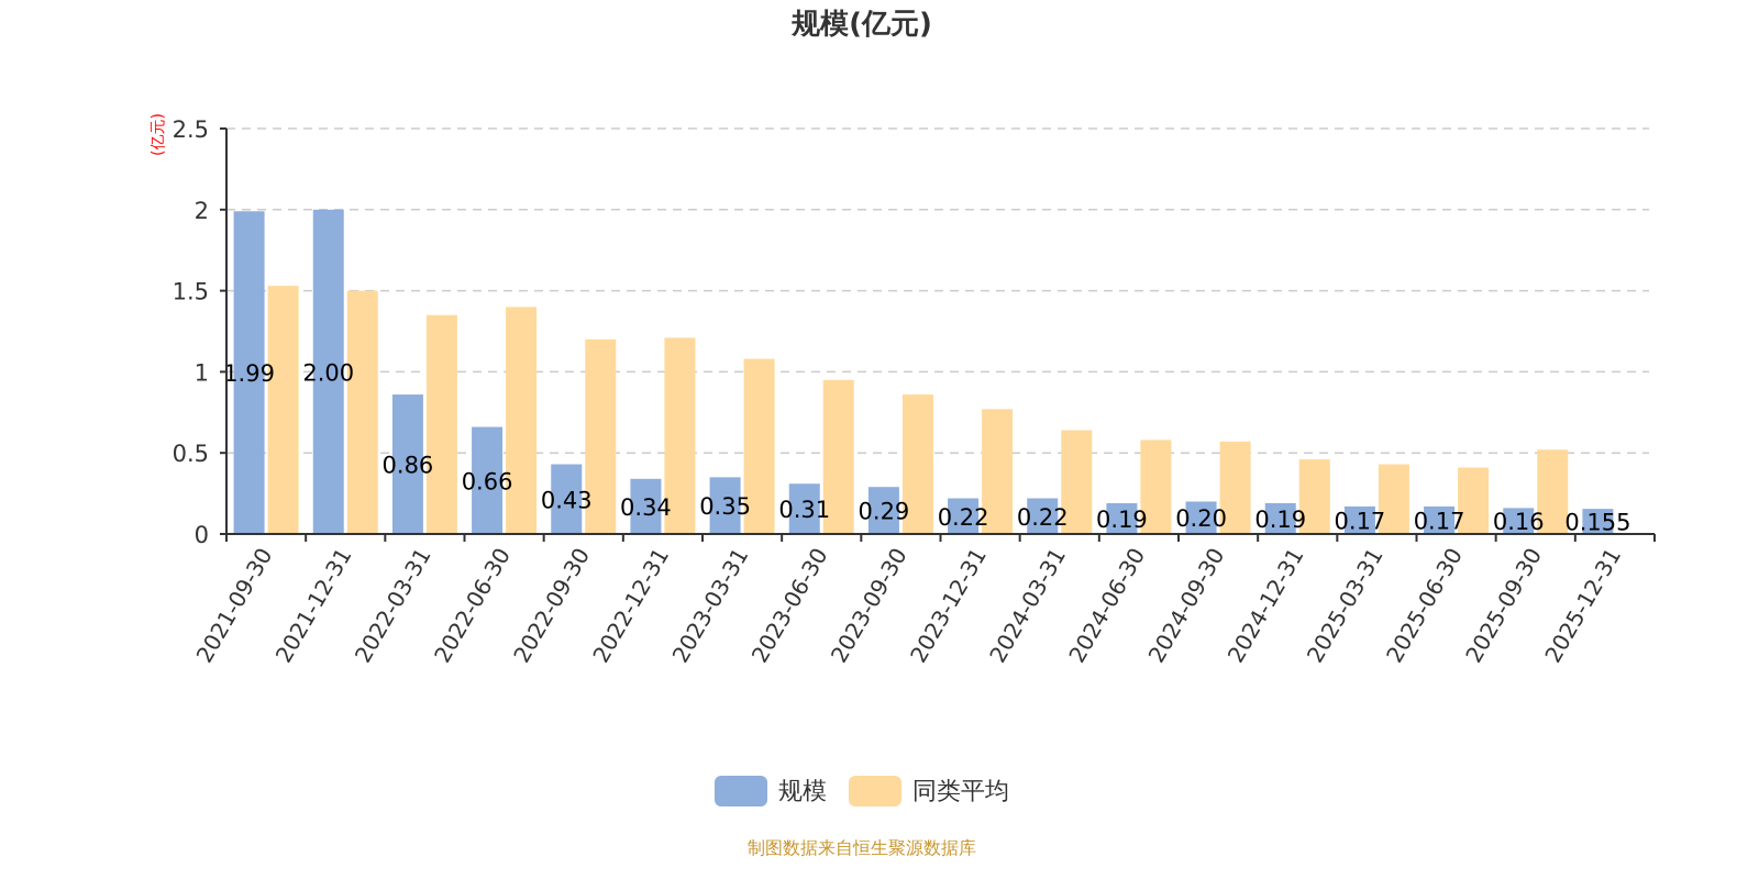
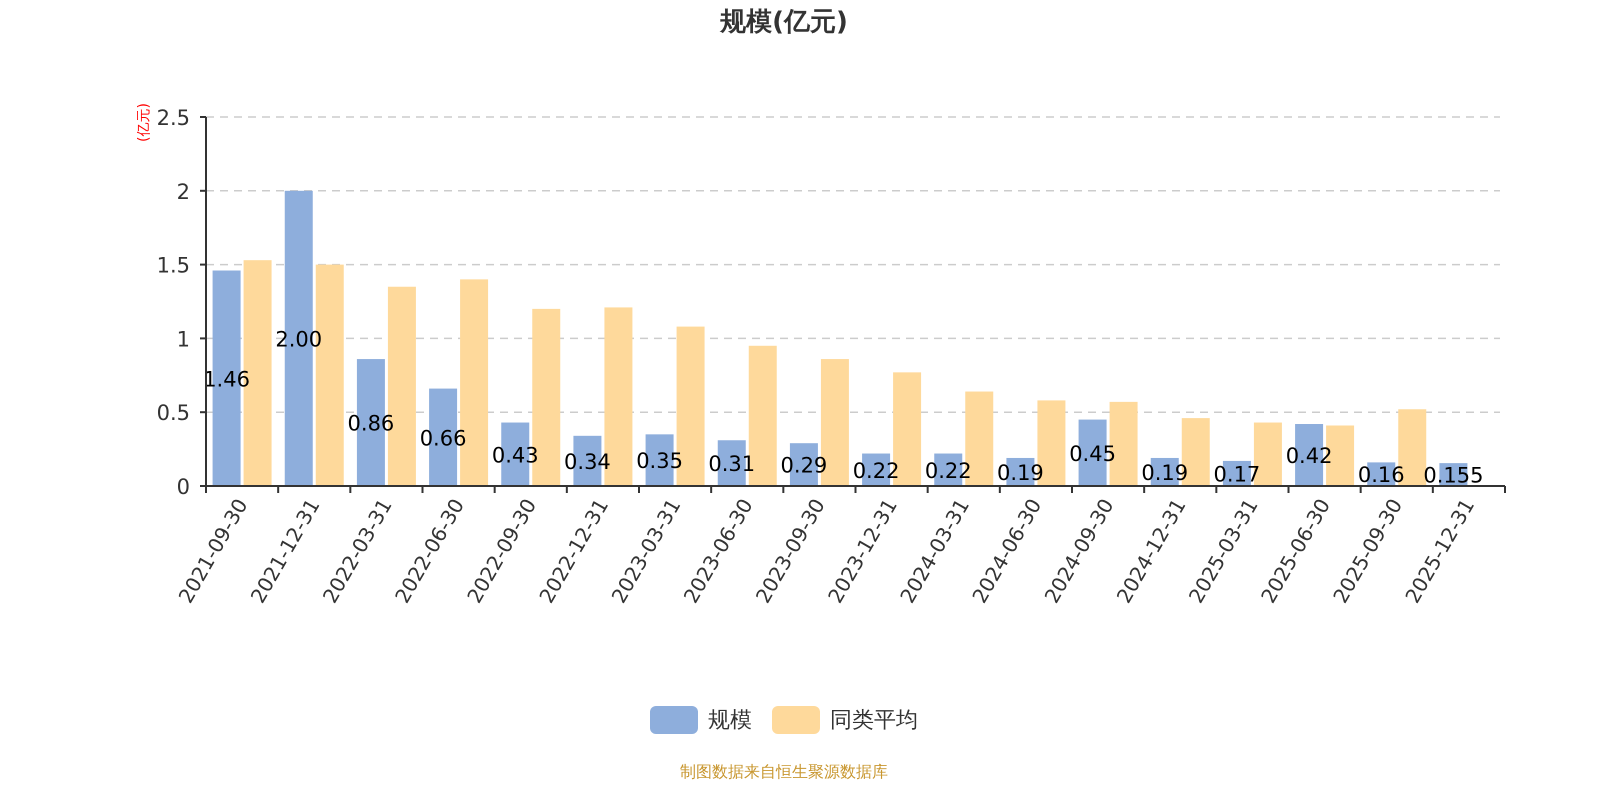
规模/2021-09-30: 1.99 -> 1.46
规模/2024-09-30: 0.20 -> 0.45
规模/2025-06-30: 0.17 -> 0.42
